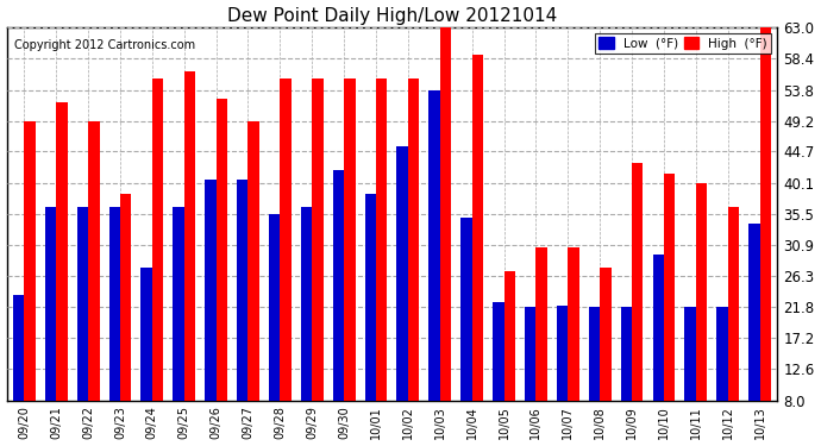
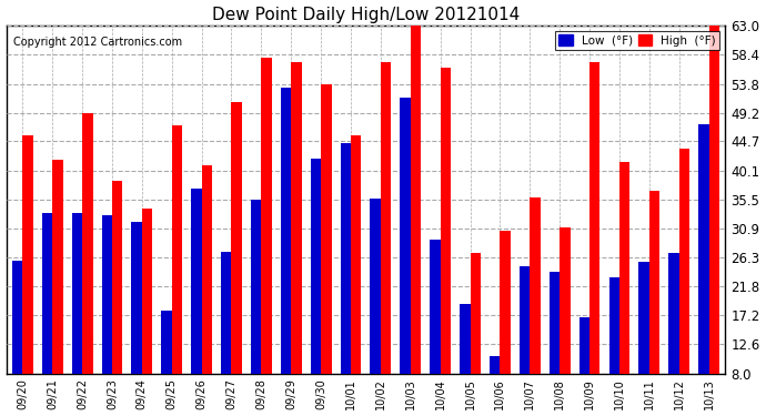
Low (°F)/09/20: 23.5 -> 25.8
High (°F)/09/20: 49.2 -> 45.6
Low (°F)/09/21: 36.5 -> 33.4
High (°F)/09/21: 52.0 -> 41.8
Low (°F)/09/22: 36.5 -> 33.4
Low (°F)/09/23: 36.5 -> 33.0
Low (°F)/09/24: 27.5 -> 32.0
High (°F)/09/24: 55.5 -> 34.0
Low (°F)/09/25: 36.5 -> 18.0
High (°F)/09/25: 56.5 -> 47.2
Low (°F)/09/26: 40.5 -> 37.2
High (°F)/09/26: 52.5 -> 41.0
Low (°F)/09/27: 40.5 -> 27.2
High (°F)/09/27: 49.2 -> 51.0
High (°F)/09/28: 55.5 -> 58.0
Low (°F)/09/29: 36.5 -> 53.2
High (°F)/09/29: 55.5 -> 57.2
High (°F)/09/30: 55.5 -> 53.8
Low (°F)/10/01: 38.5 -> 44.4
High (°F)/10/01: 55.5 -> 45.6
Low (°F)/10/02: 45.5 -> 35.6
High (°F)/10/02: 55.5 -> 57.2
Low (°F)/10/03: 53.8 -> 51.6
Low (°F)/10/04: 35.0 -> 29.2
High (°F)/10/04: 59.0 -> 56.4
Low (°F)/10/05: 22.5 -> 19.0
Low (°F)/10/06: 21.8 -> 10.8
Low (°F)/10/07: 22.0 -> 25.0
High (°F)/10/07: 30.5 -> 35.8
Low (°F)/10/08: 21.8 -> 24.0
High (°F)/10/08: 27.5 -> 31.0
Low (°F)/10/09: 21.8 -> 16.8
High (°F)/10/09: 43.0 -> 57.2
Low (°F)/10/10: 29.5 -> 23.2
Low (°F)/10/11: 21.8 -> 25.6
High (°F)/10/11: 40.0 -> 36.8
Low (°F)/10/12: 21.8 -> 27.0
High (°F)/10/12: 36.5 -> 43.6
Low (°F)/10/13: 34.0 -> 47.4
